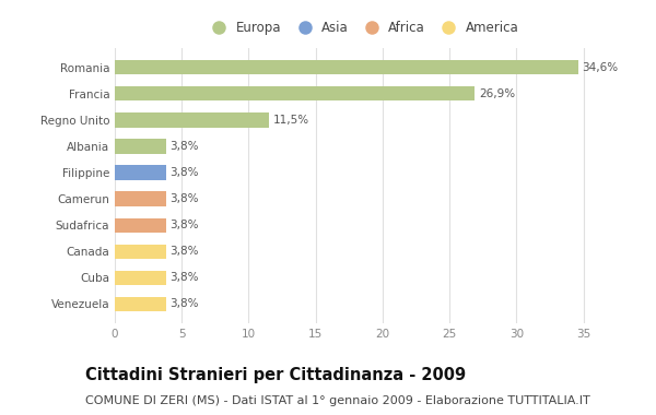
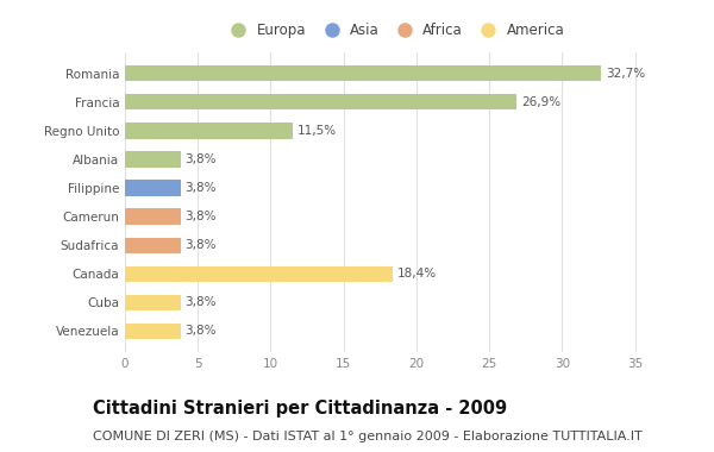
Romania: 34,6% -> 32,7%
Canada: 3,8% -> 18,4%
